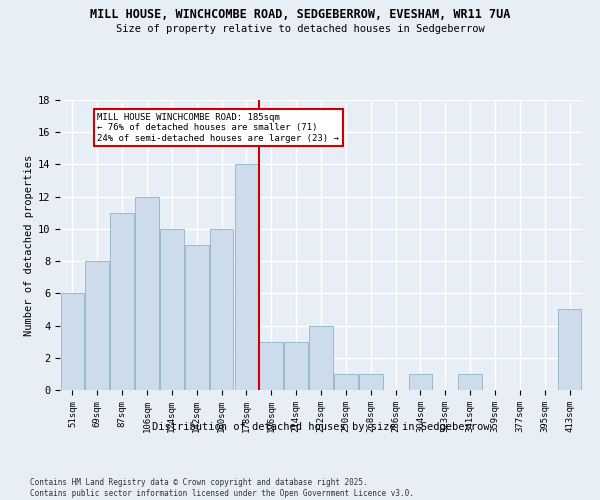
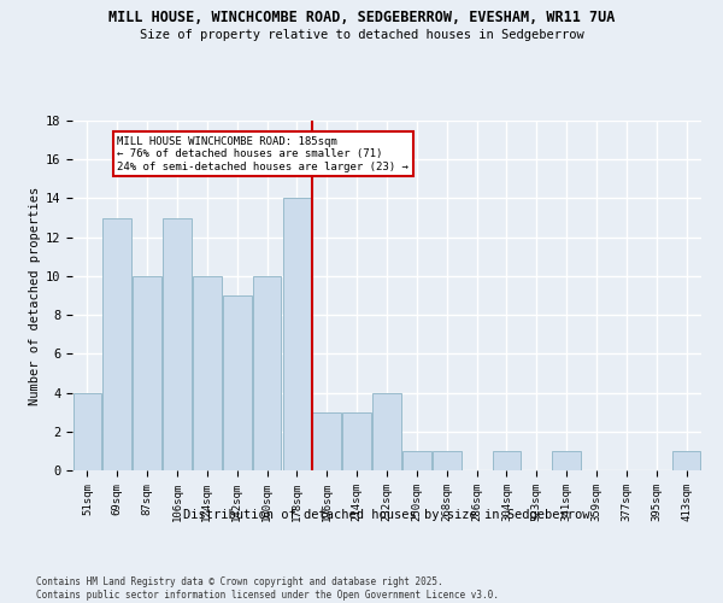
51sqm: 6 -> 4
69sqm: 8 -> 13
87sqm: 11 -> 10
106sqm: 12 -> 13
413sqm: 5 -> 1
